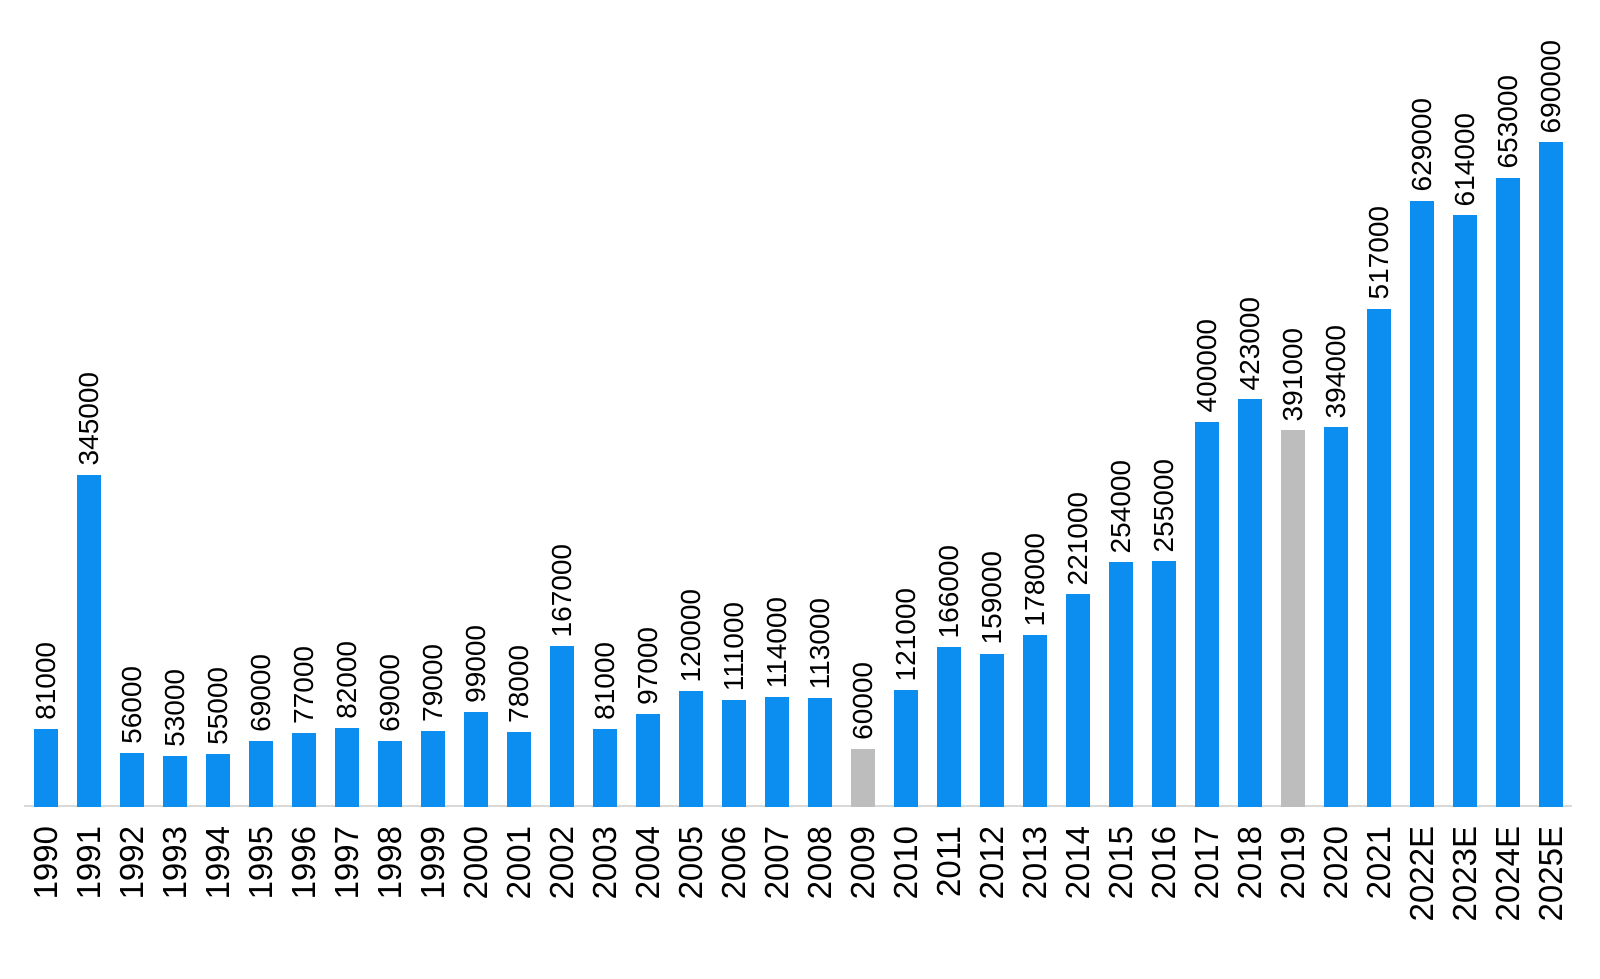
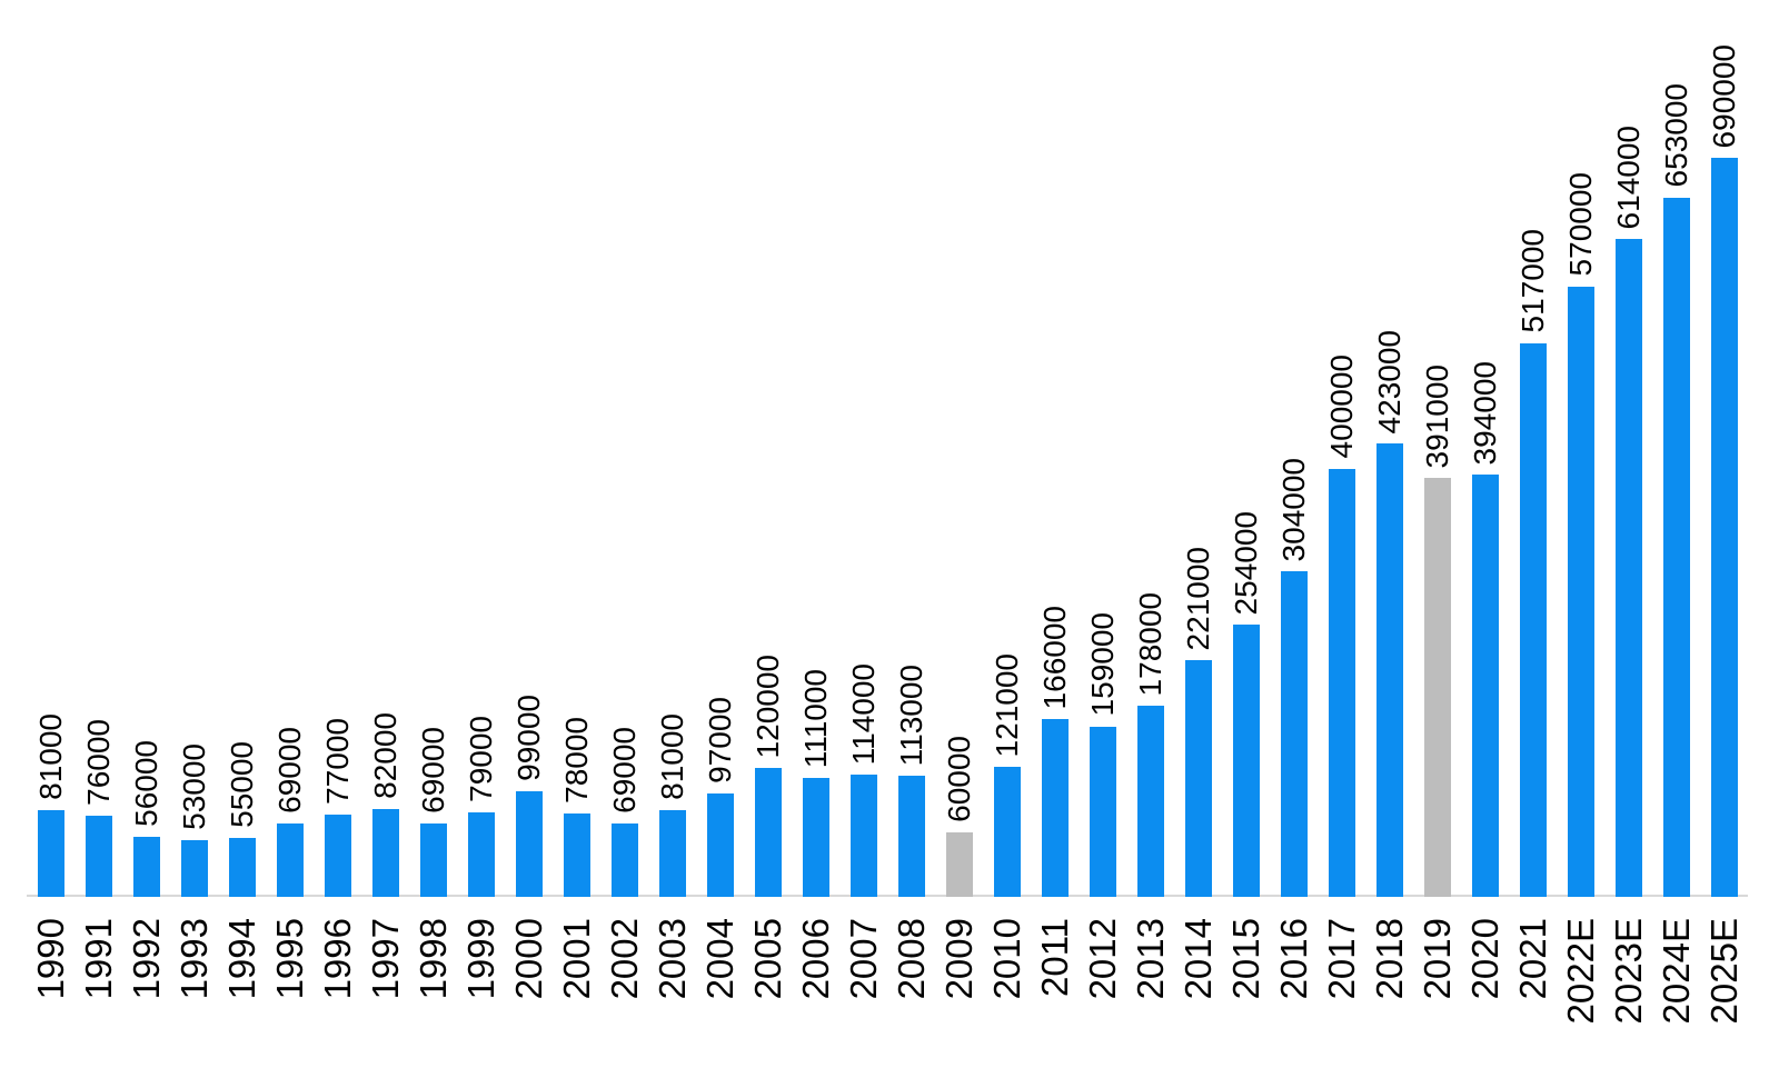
1991: 345000 -> 76000
2002: 167000 -> 69000
2016: 255000 -> 304000
2022E: 629000 -> 570000
